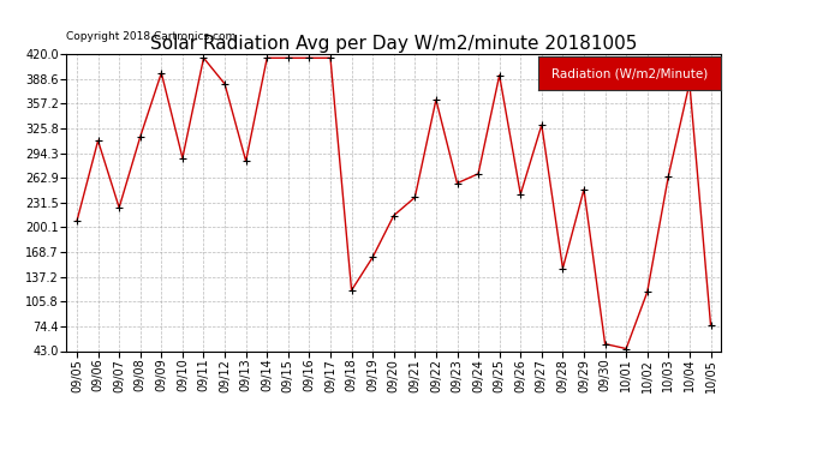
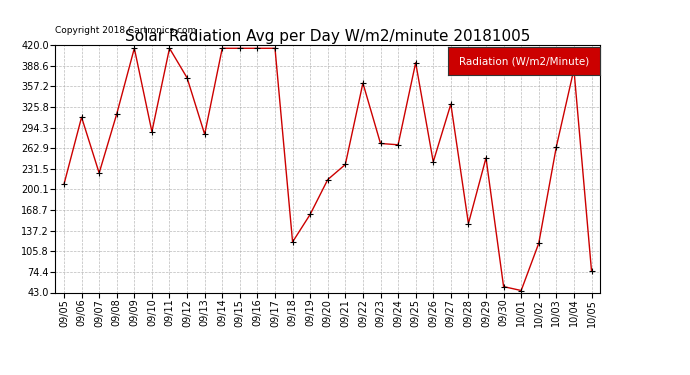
09/09: 396 -> 415
09/12: 382 -> 370
09/23: 256 -> 270
